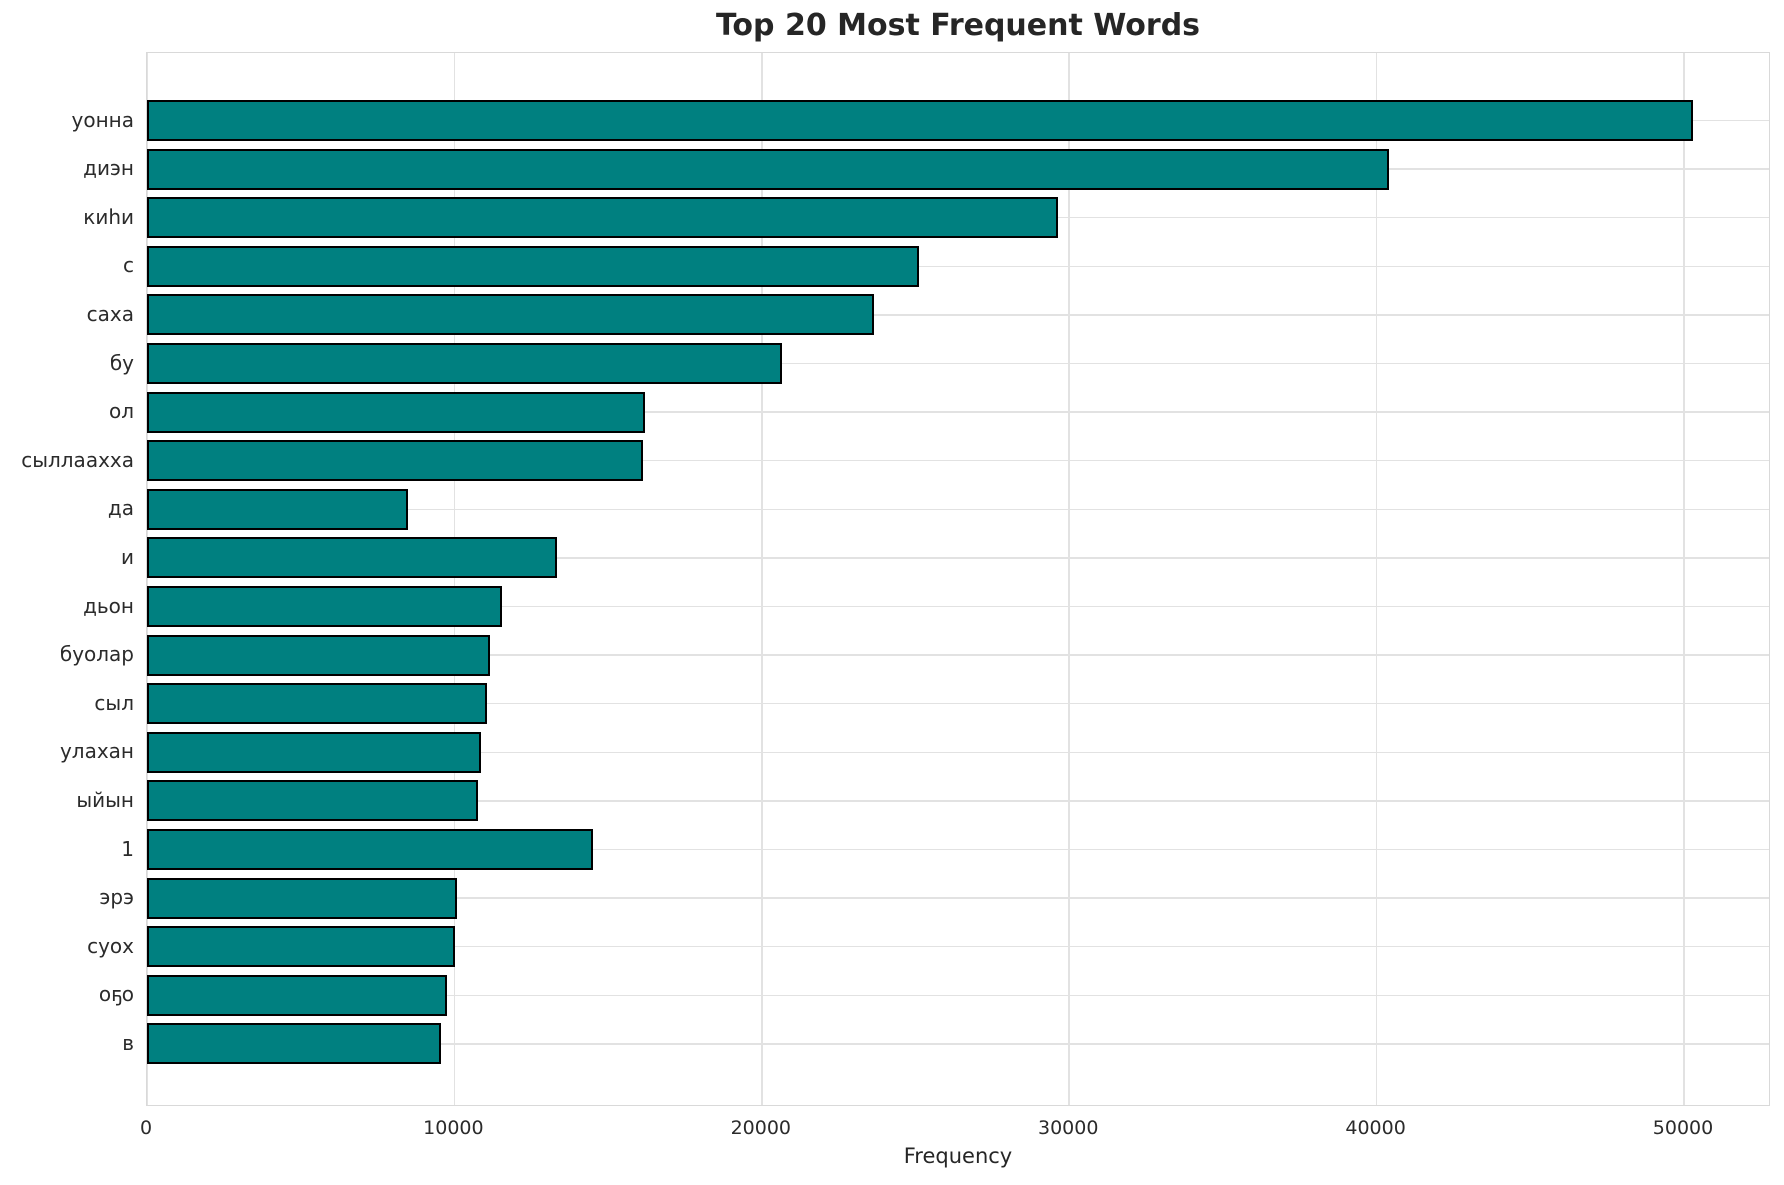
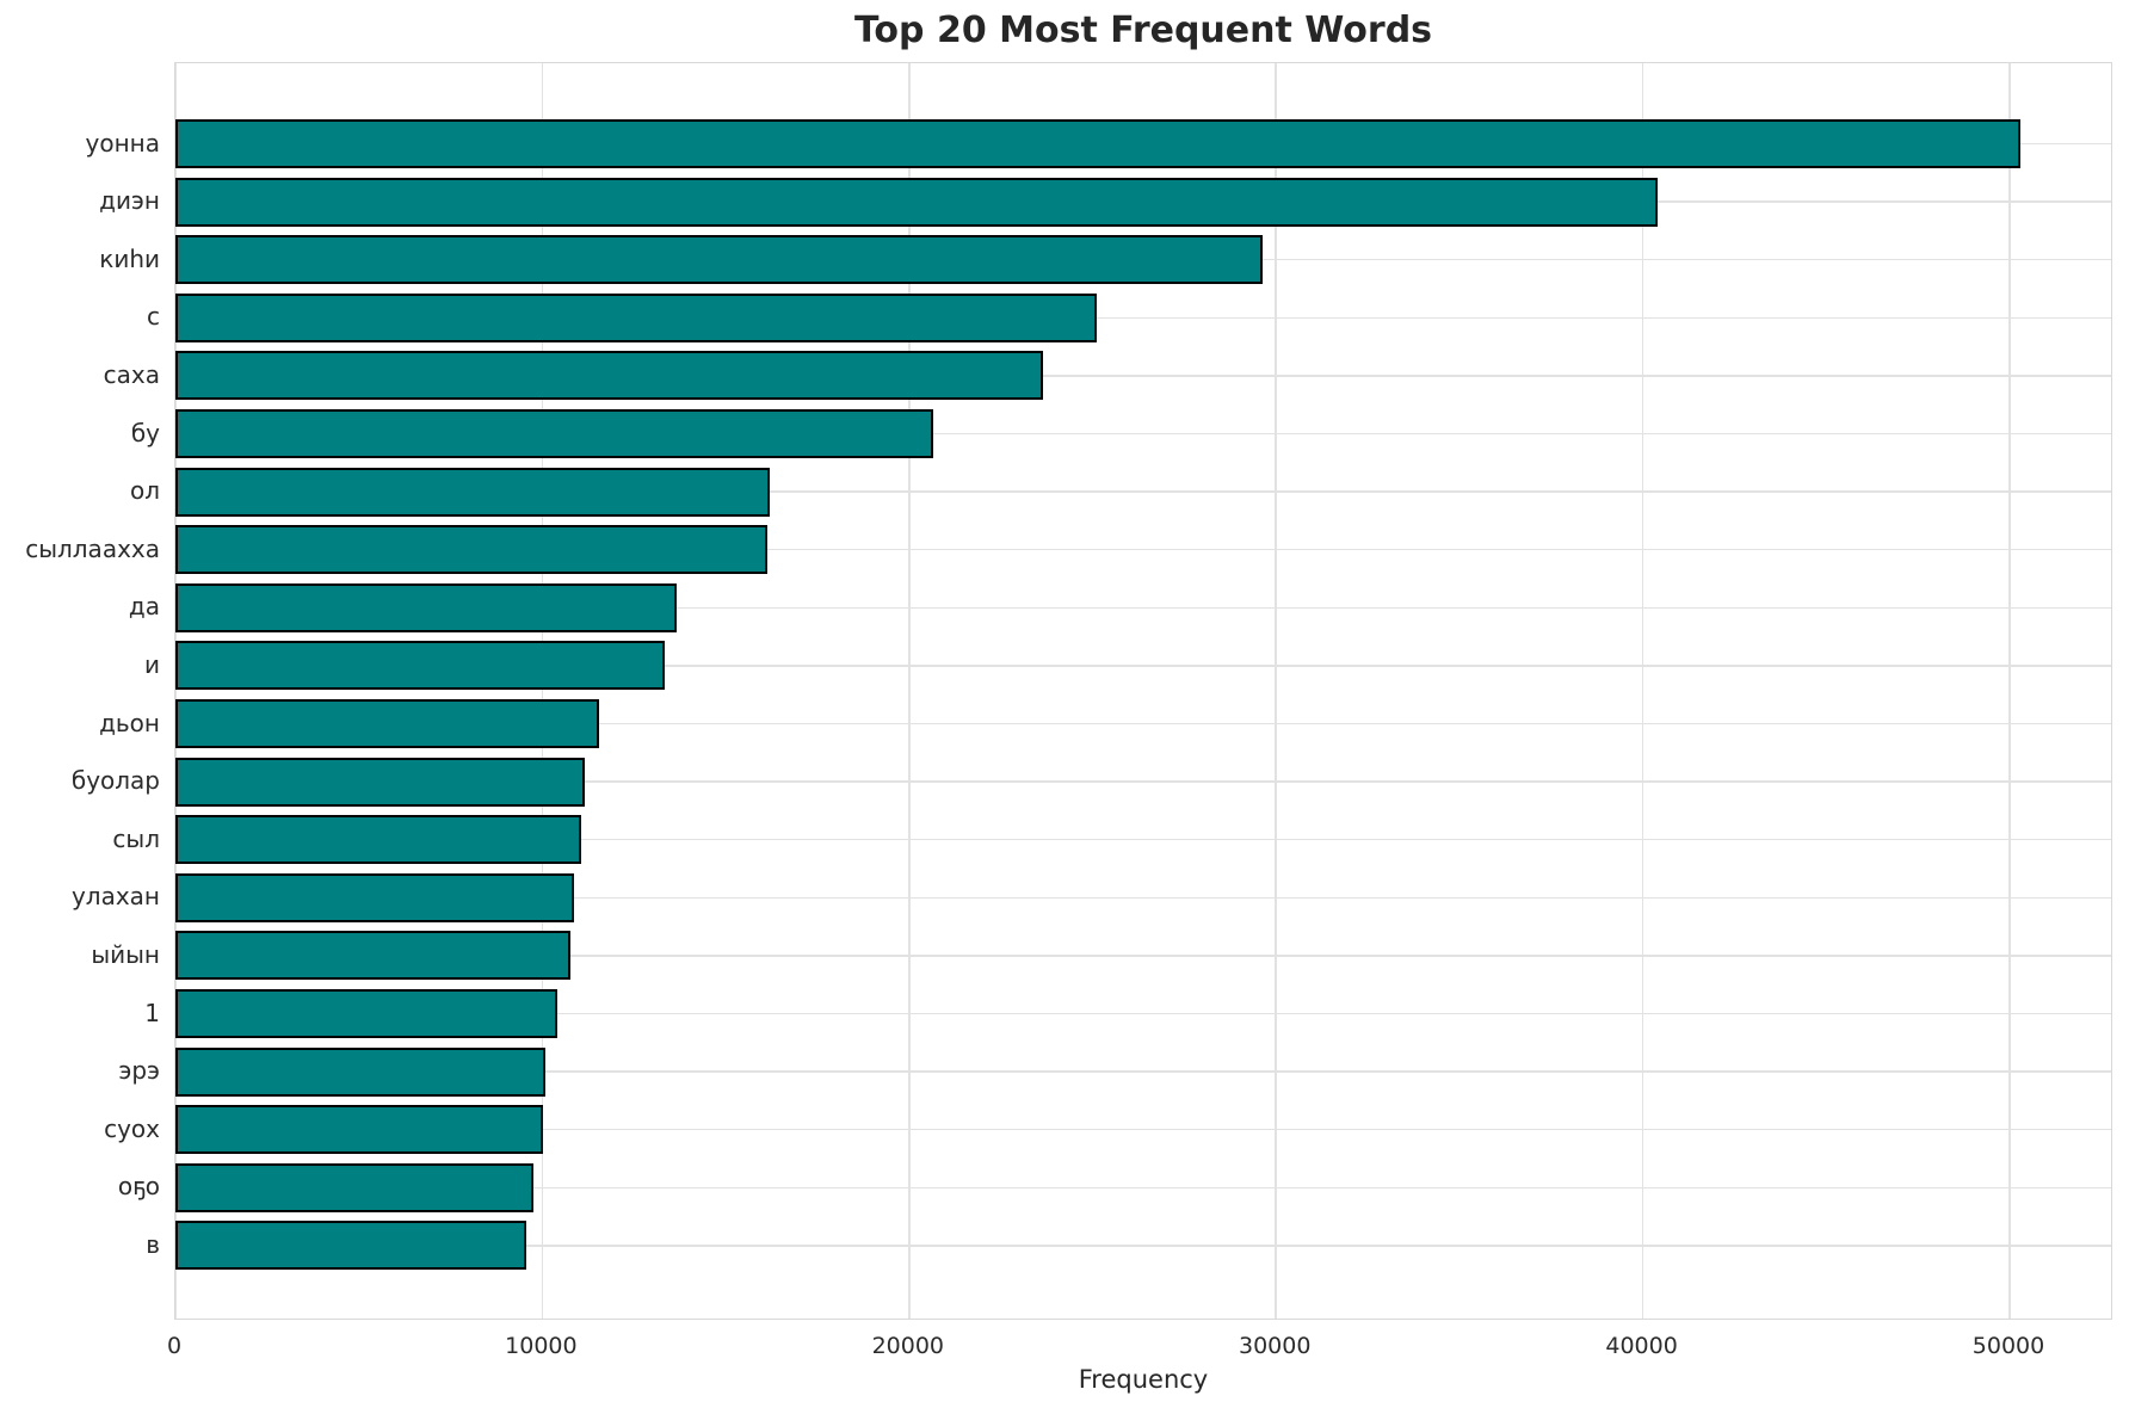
да: 8500 -> 13600
1: 14500 -> 10400
